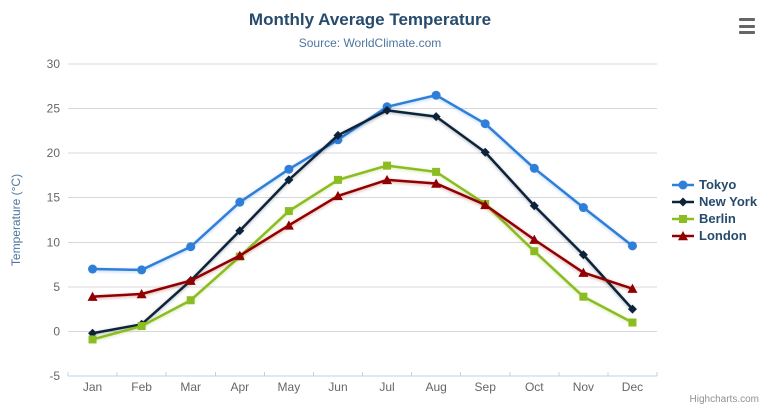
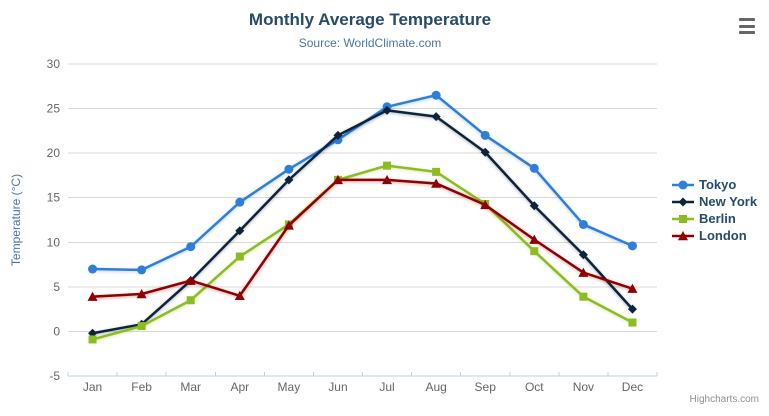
London/Apr: 8 -> 4
Berlin/May: 14 -> 12
London/Jun: 15 -> 17
Tokyo/Sep: 23 -> 22
Tokyo/Nov: 14 -> 12
